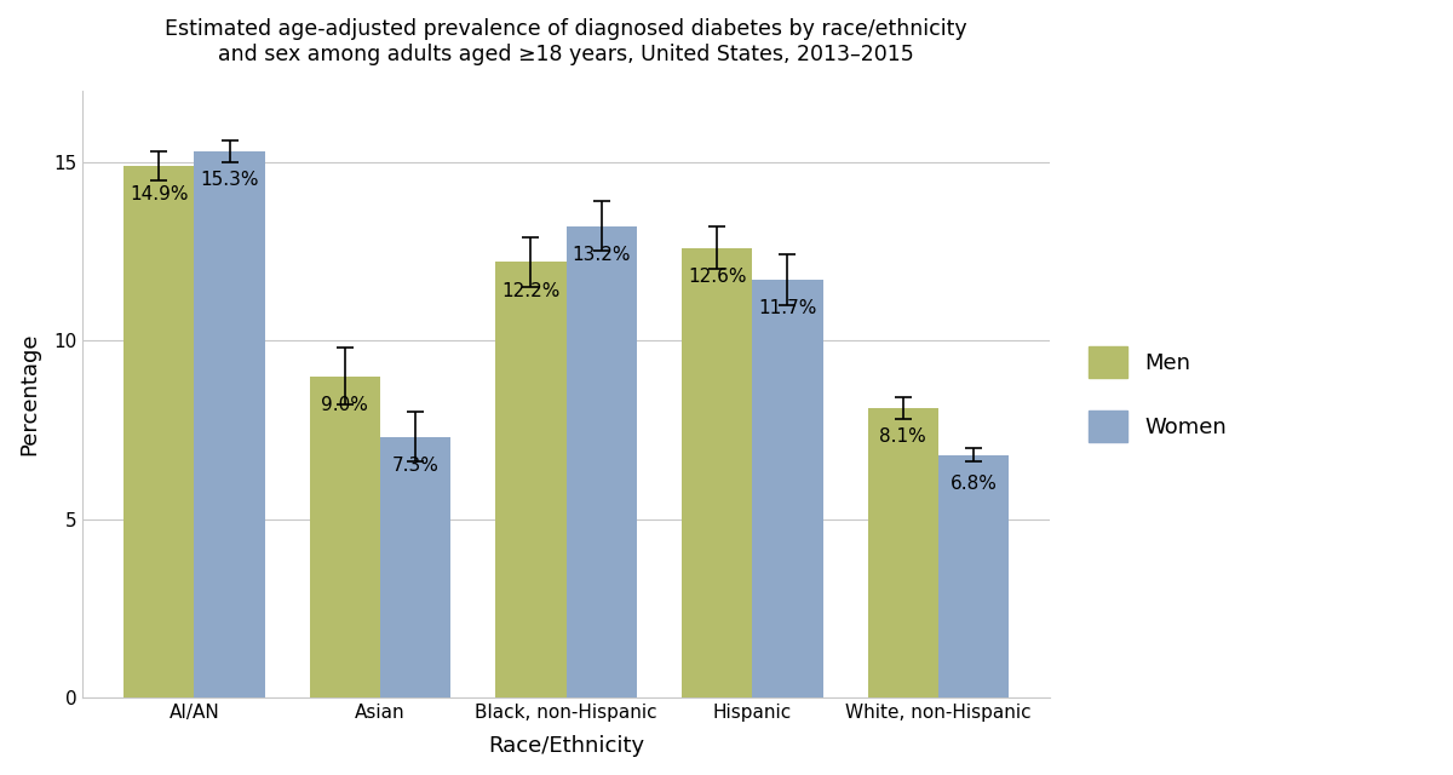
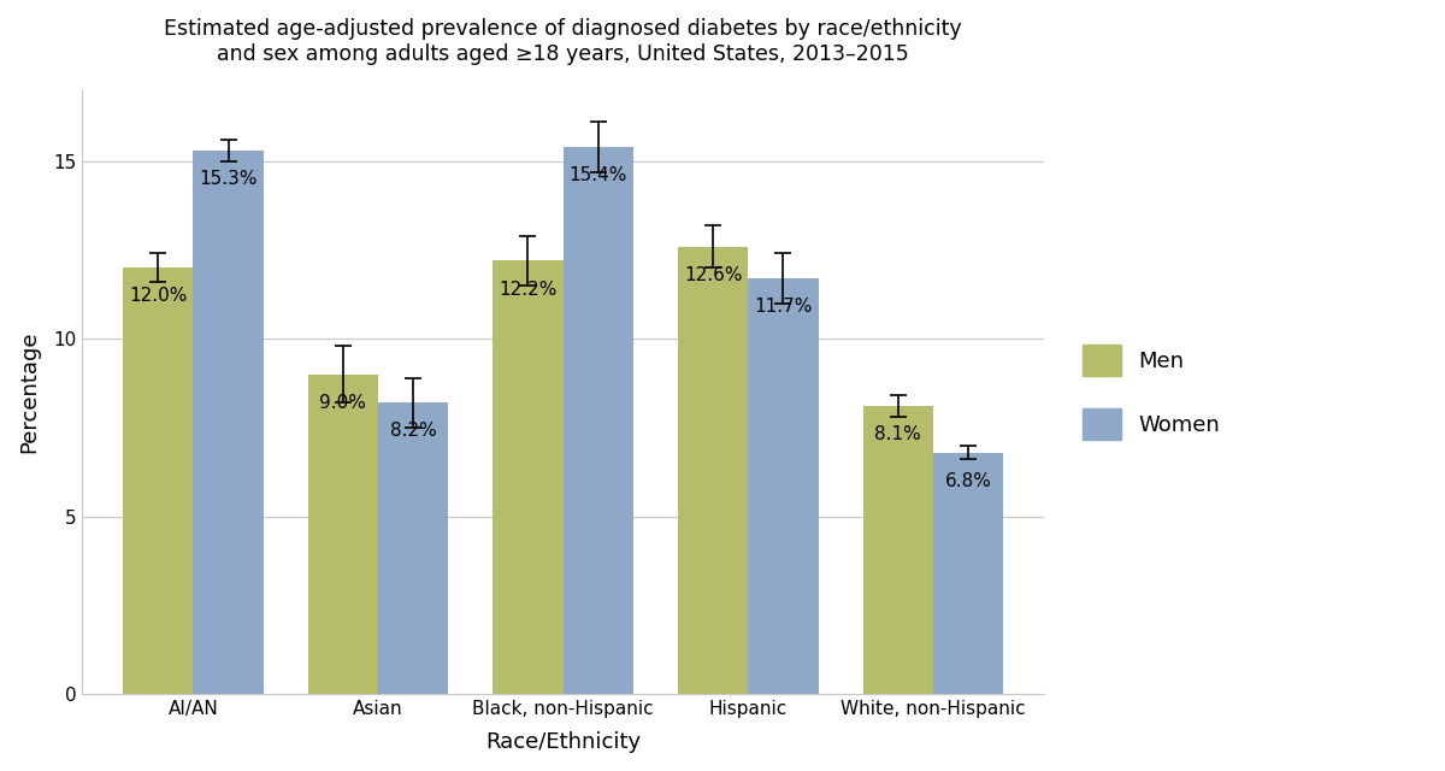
Men/AI/AN: 14.9% -> 12.0%
Women/Asian: 7.3% -> 8.2%
Women/Black, non-Hispanic: 13.2% -> 15.4%
